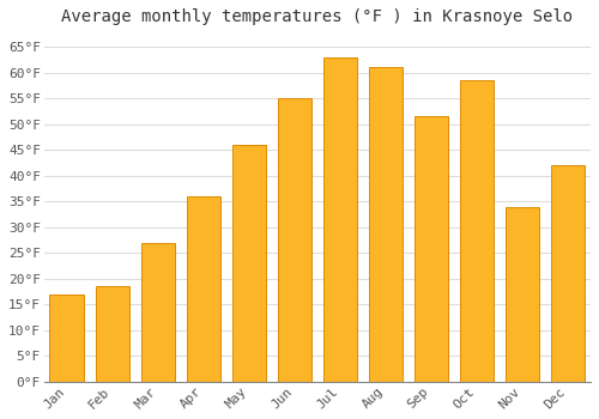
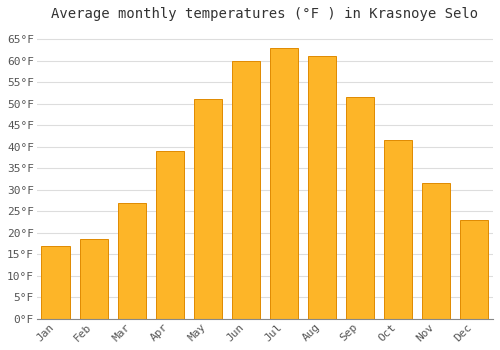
Apr: 36.0°F -> 39.0°F
May: 46.0°F -> 51.0°F
Jun: 55.0°F -> 60.0°F
Oct: 58.5°F -> 41.5°F
Nov: 34.0°F -> 31.5°F
Dec: 42.0°F -> 23.0°F
